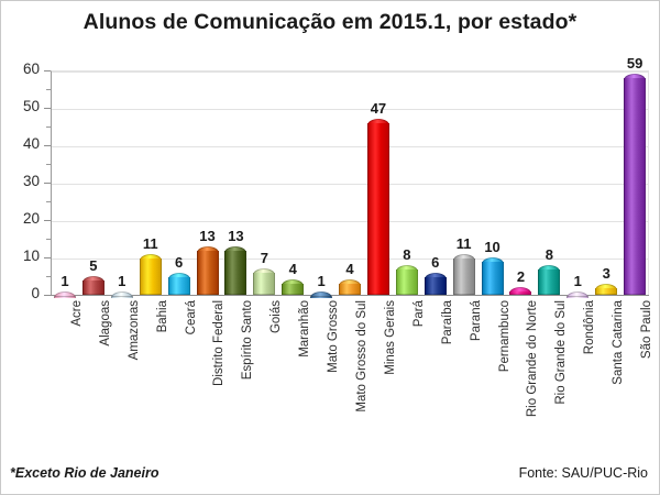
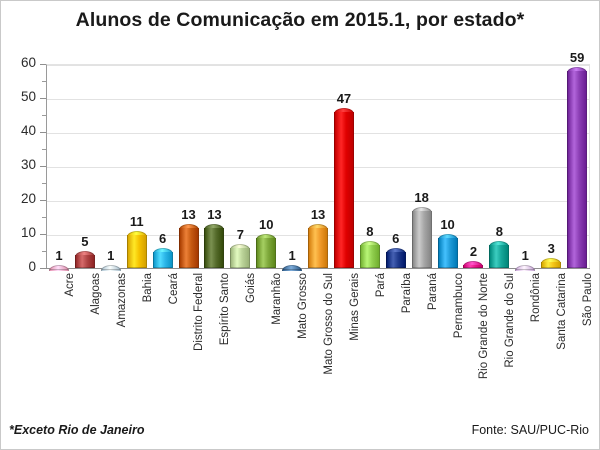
Maranhão: 4 -> 10
Mato Grosso do Sul: 4 -> 13
Paraná: 11 -> 18
